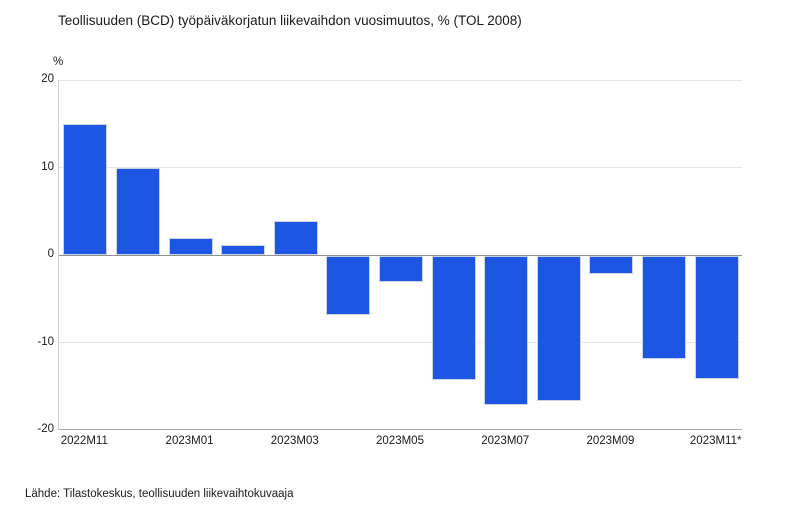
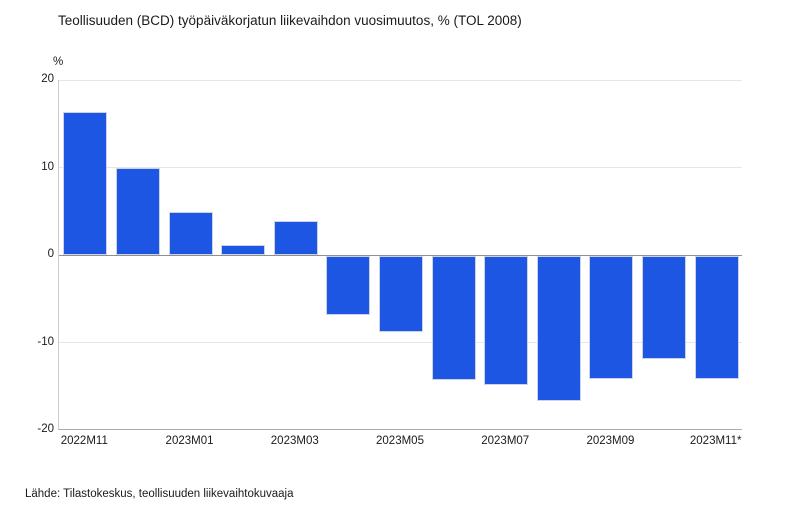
2022M11: 15 -> 16
2023M01: 2 -> 5
2023M05: -3 -> -9
2023M07: -17 -> -15
2023M09: -2 -> -14
